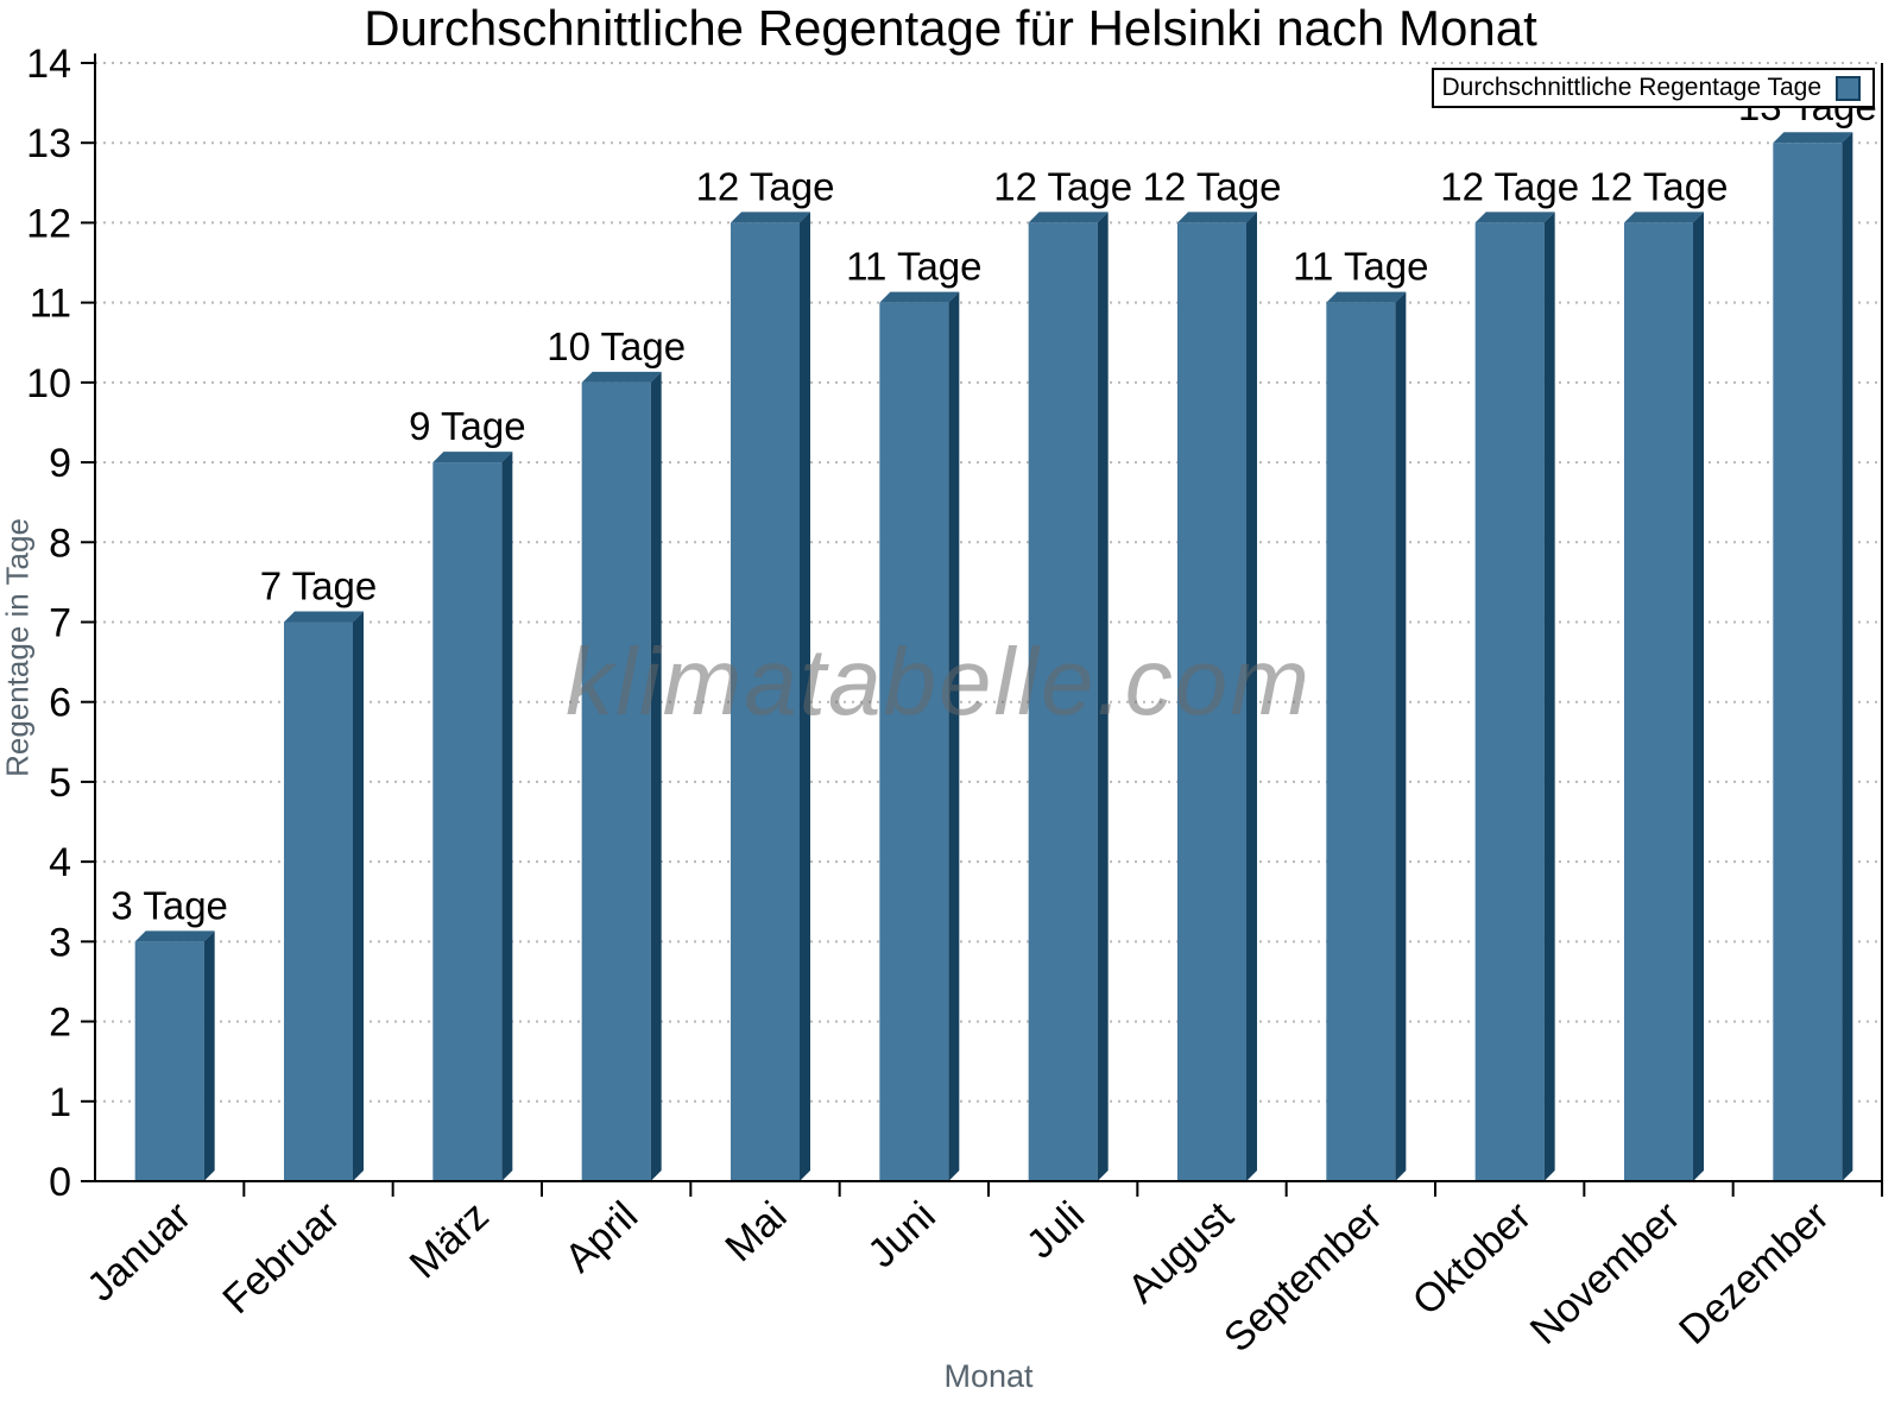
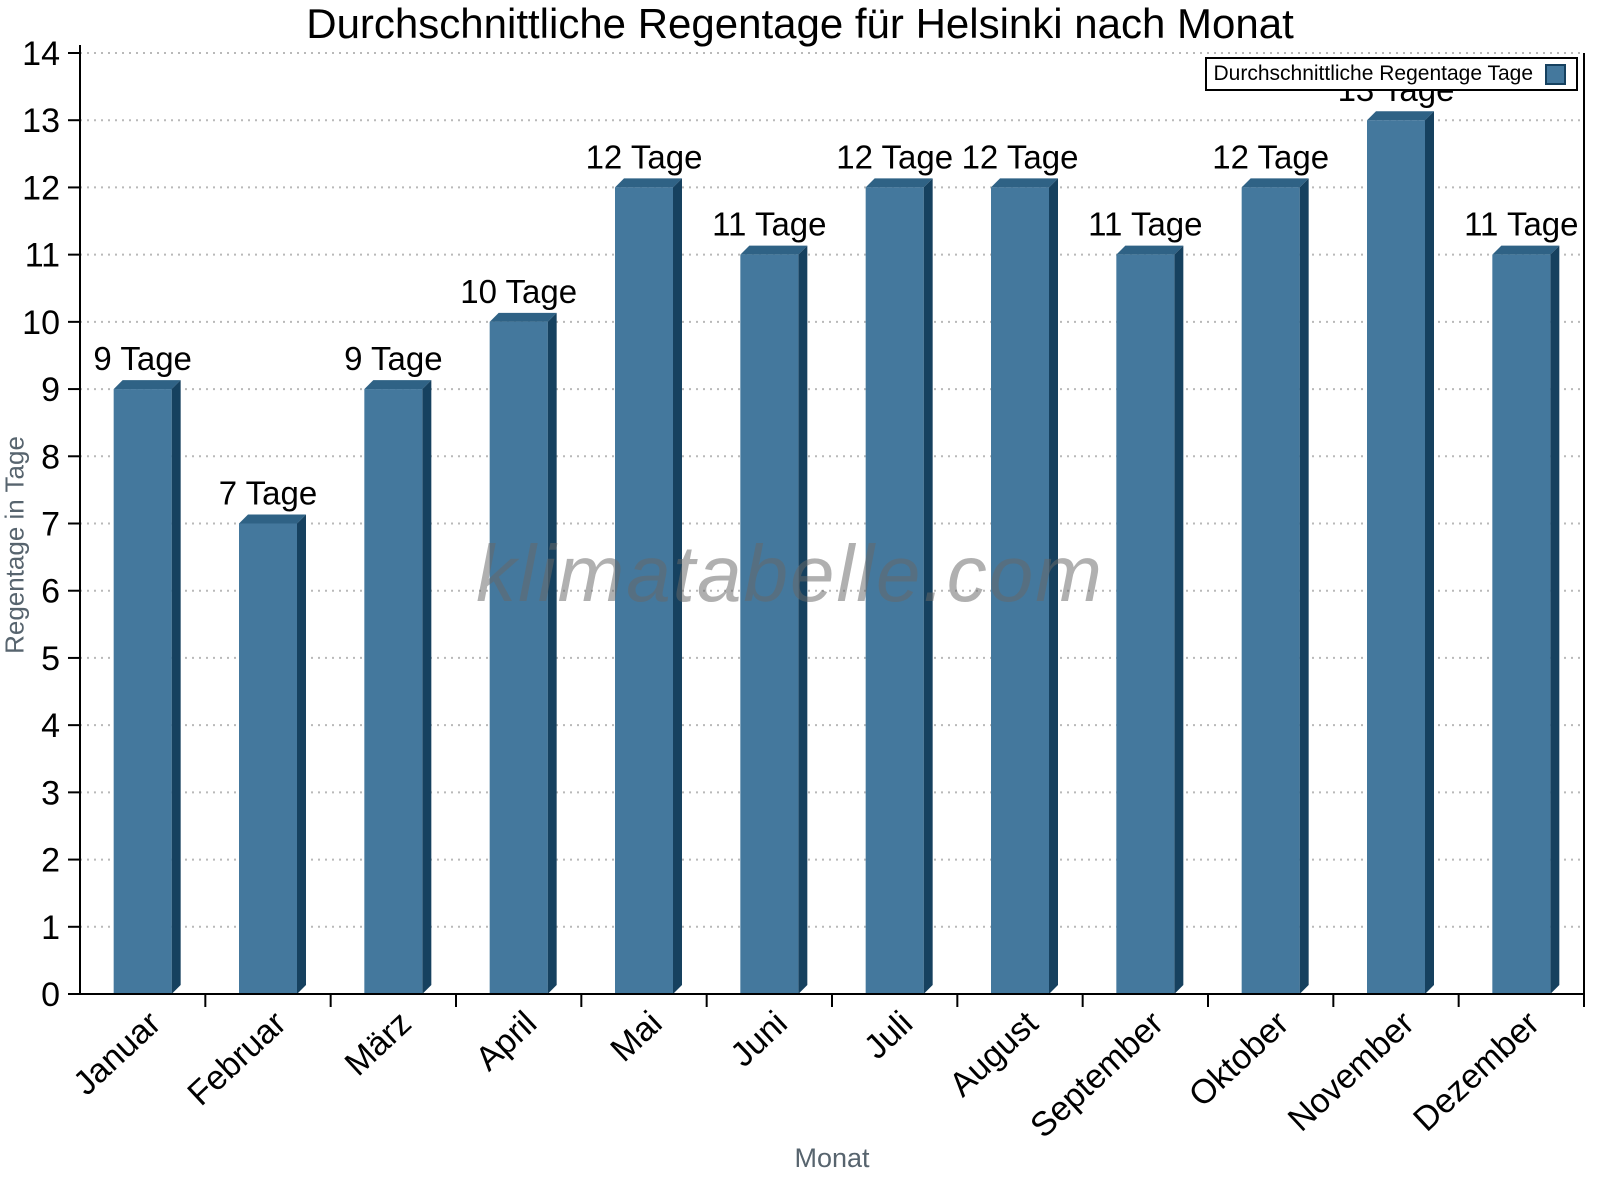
Januar: 3 -> 9
November: 12 -> 13
Dezember: 13 -> 11
